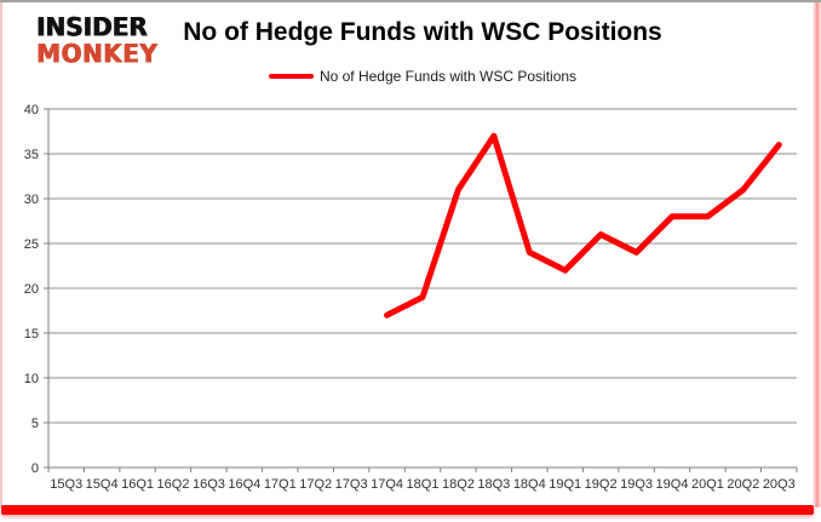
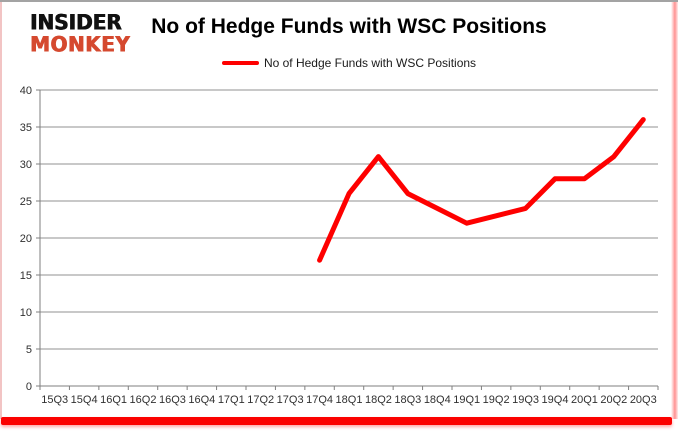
18Q1: 19 -> 26
18Q3: 37 -> 26
19Q2: 26 -> 23
